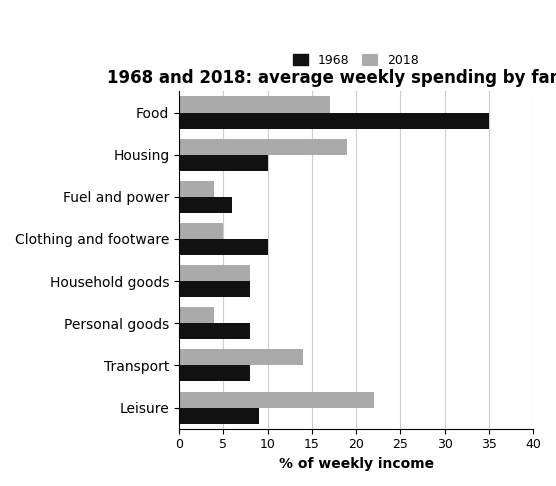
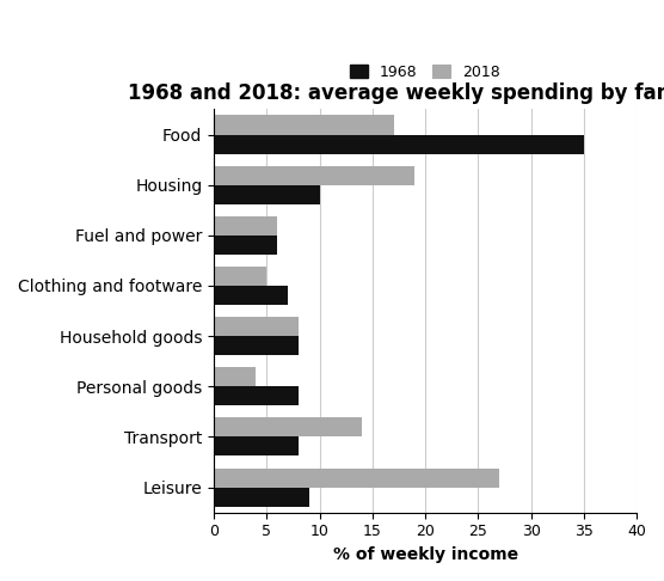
2018/Fuel and power: 4 -> 6
1968/Clothing and footware: 10 -> 7
2018/Leisure: 22 -> 27
